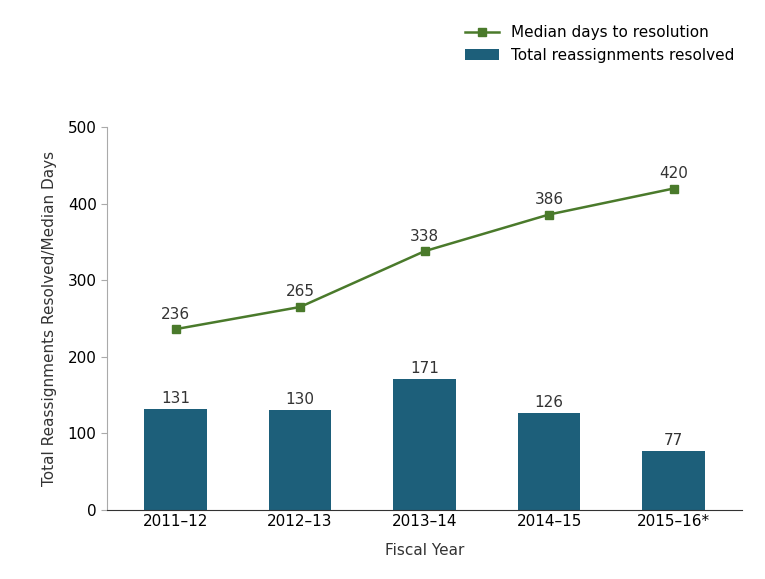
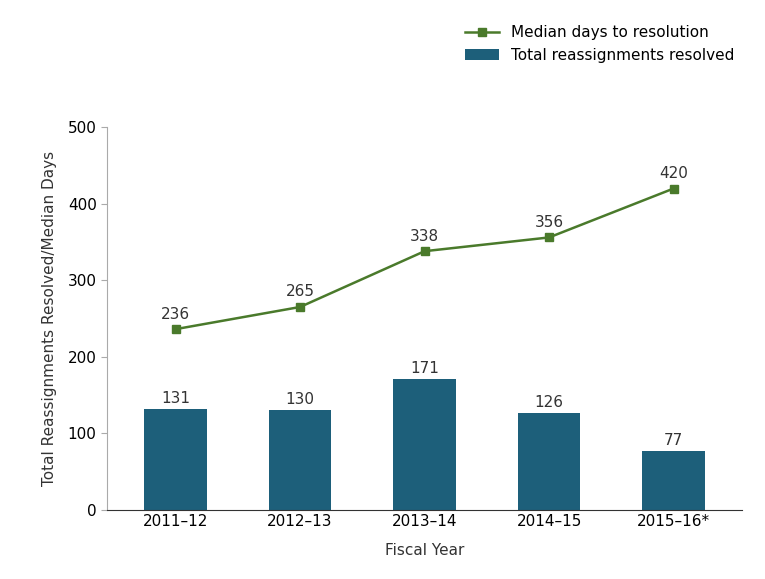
Median days to resolution/2014–15: 386 -> 356
